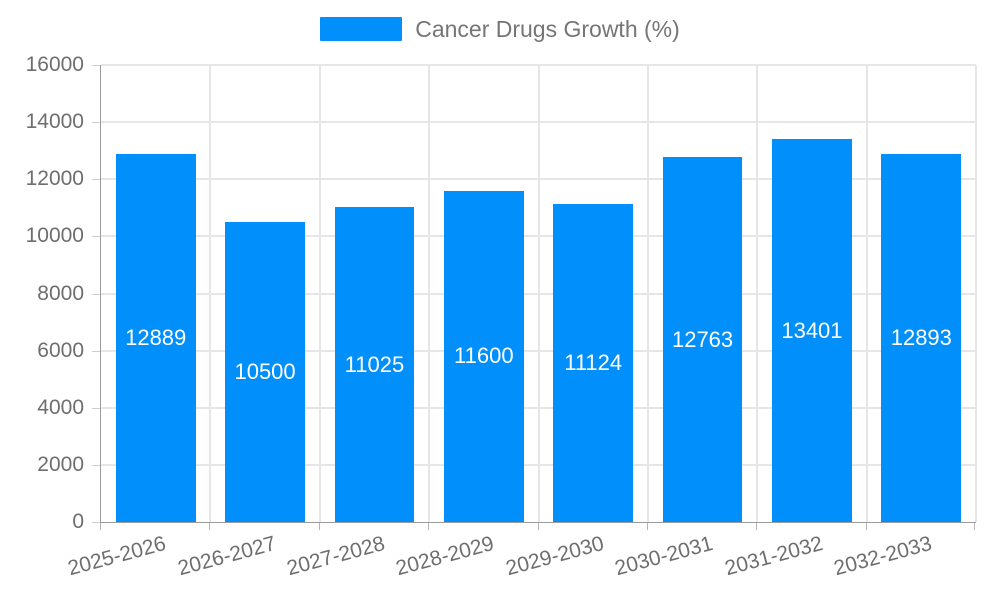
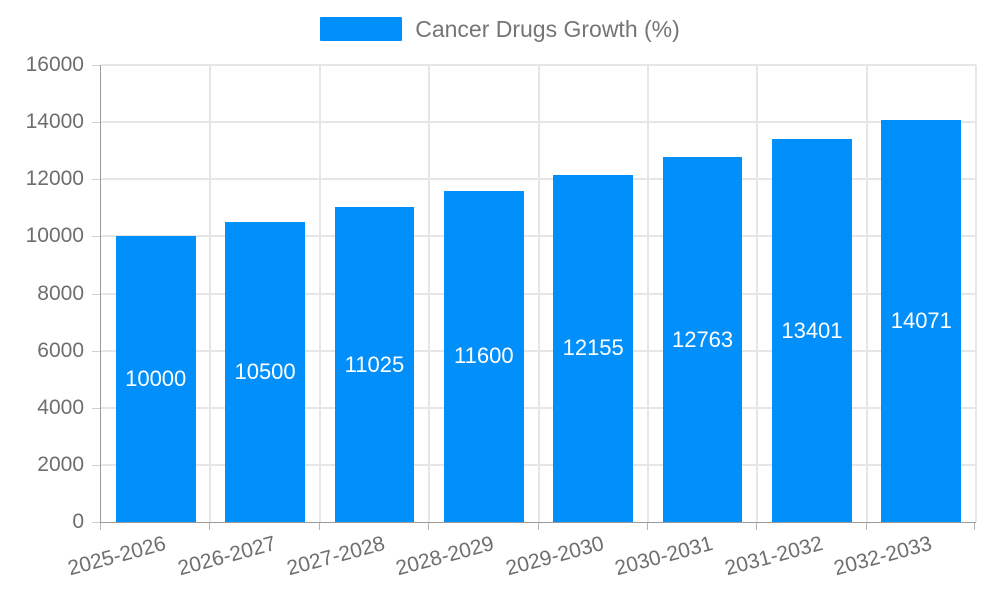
2025-2026: 12889 -> 10000
2029-2030: 11124 -> 12155
2032-2033: 12893 -> 14071
